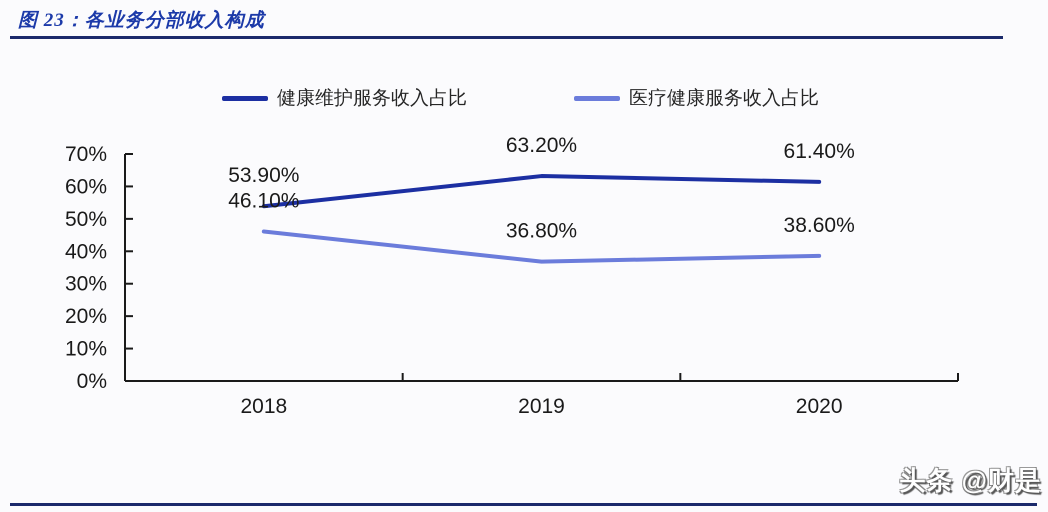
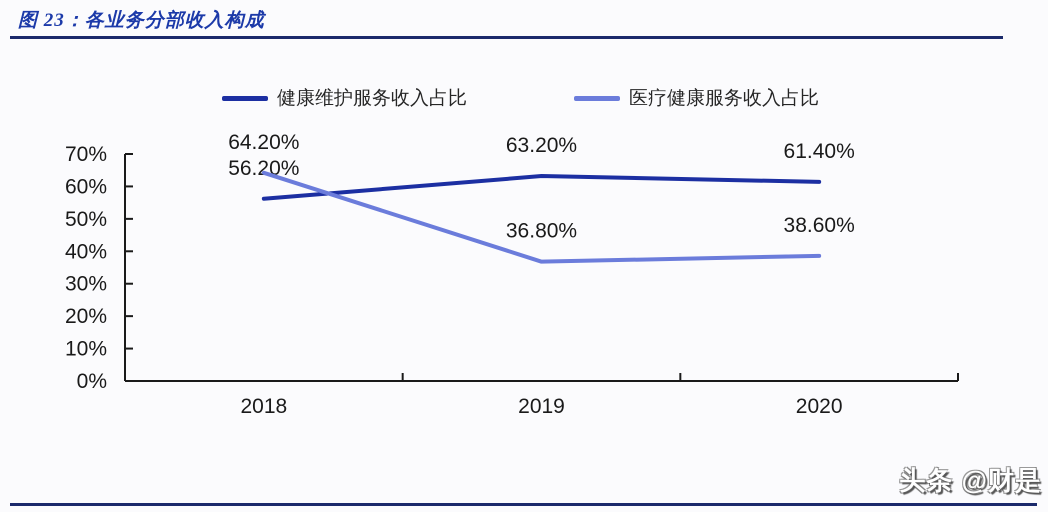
健康维护服务收入占比/2018: 53.90% -> 56.20%
医疗健康服务收入占比/2018: 46.10% -> 64.20%
